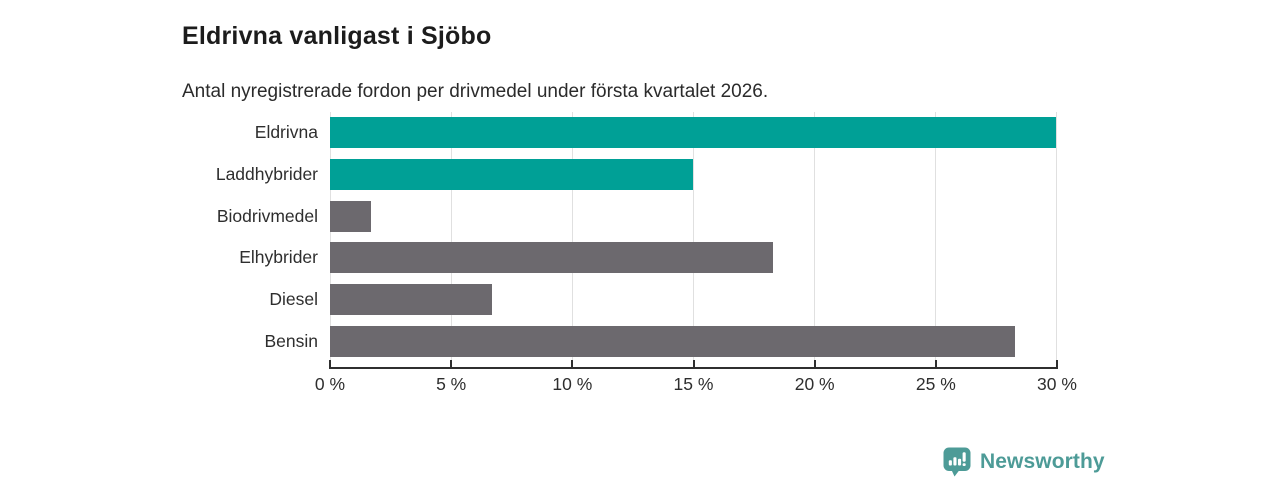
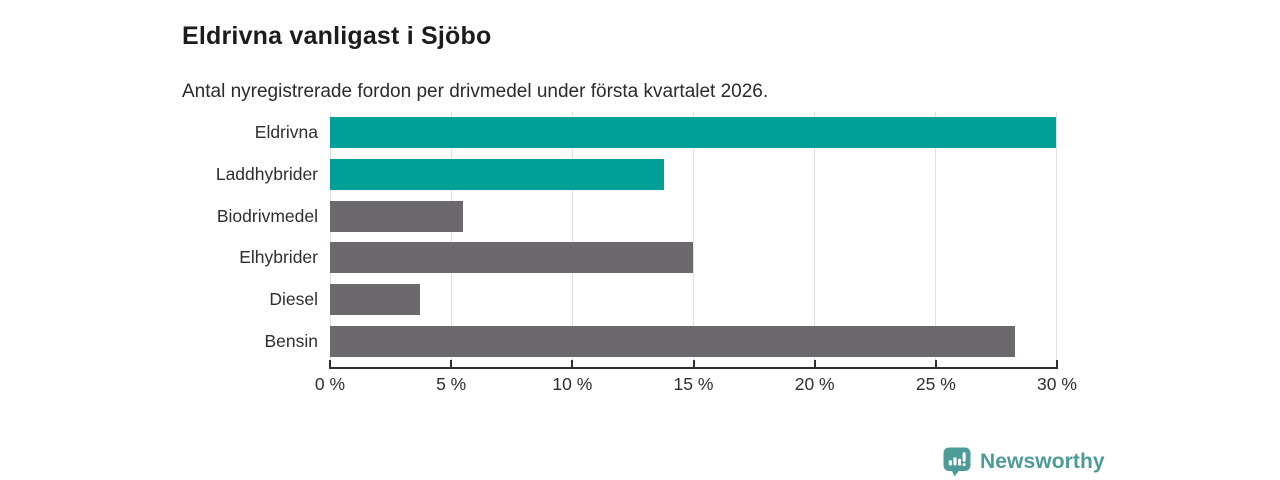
Laddhybrider: 15.0% -> 13.8%
Biodrivmedel: 1.7% -> 5.5%
Elhybrider: 18.3% -> 15.0%
Diesel: 6.7% -> 3.7%
